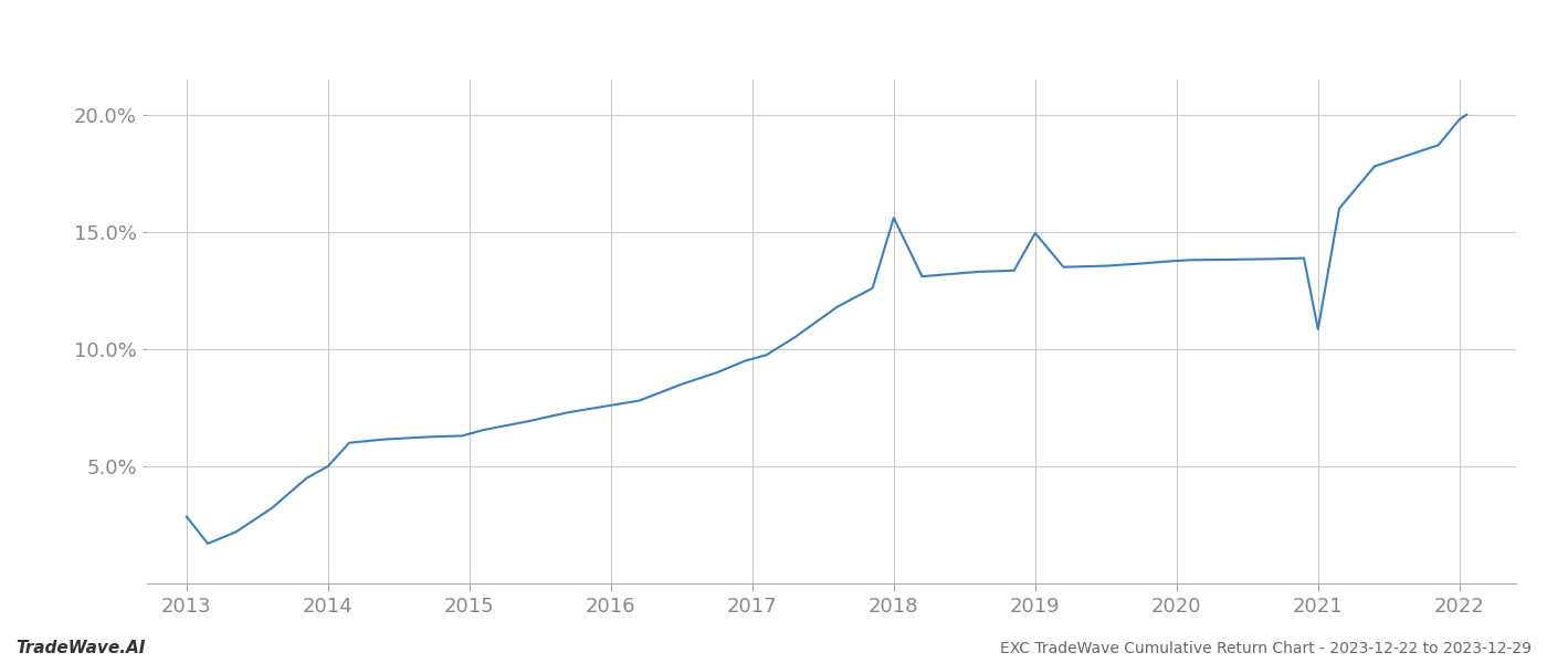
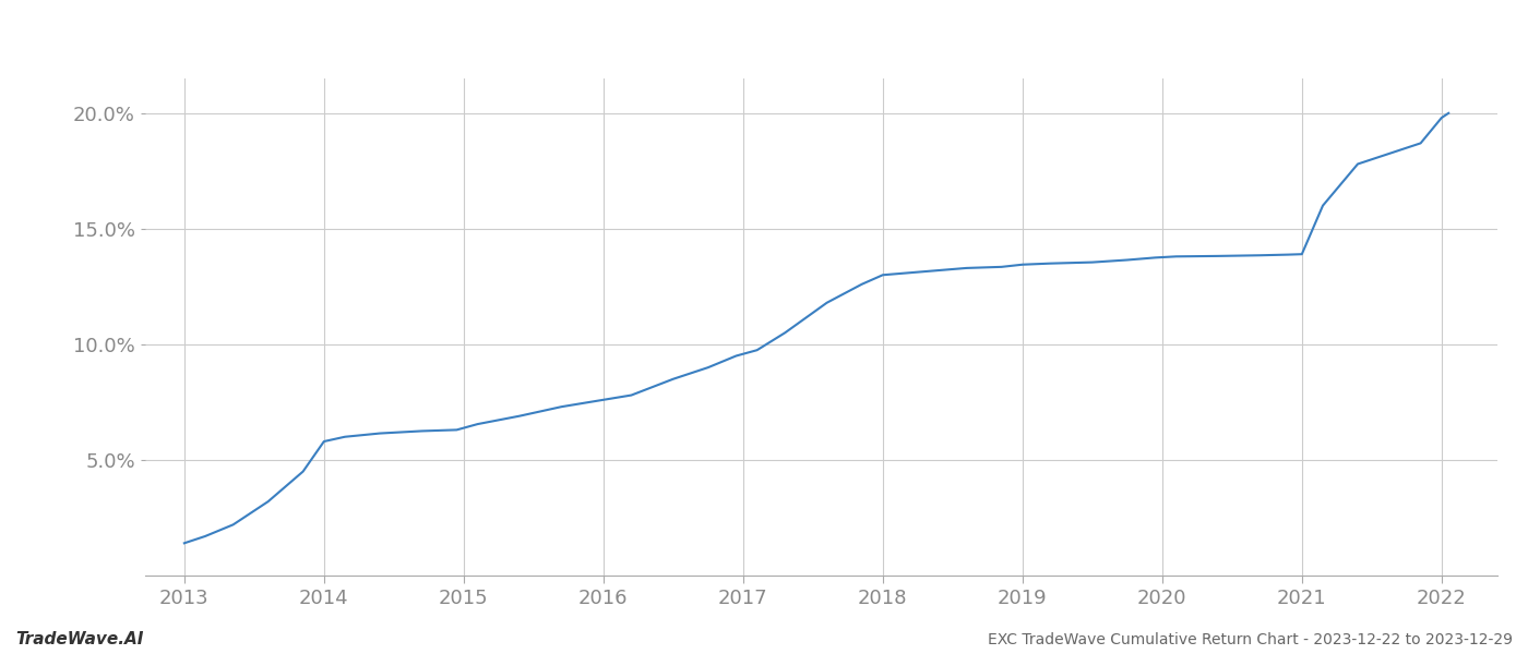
2013: 2.85% -> 1.40%
2014: 5.00% -> 5.80%
2018: 15.60% -> 13.00%
2019: 14.95% -> 13.45%
2021: 10.85% -> 13.90%
